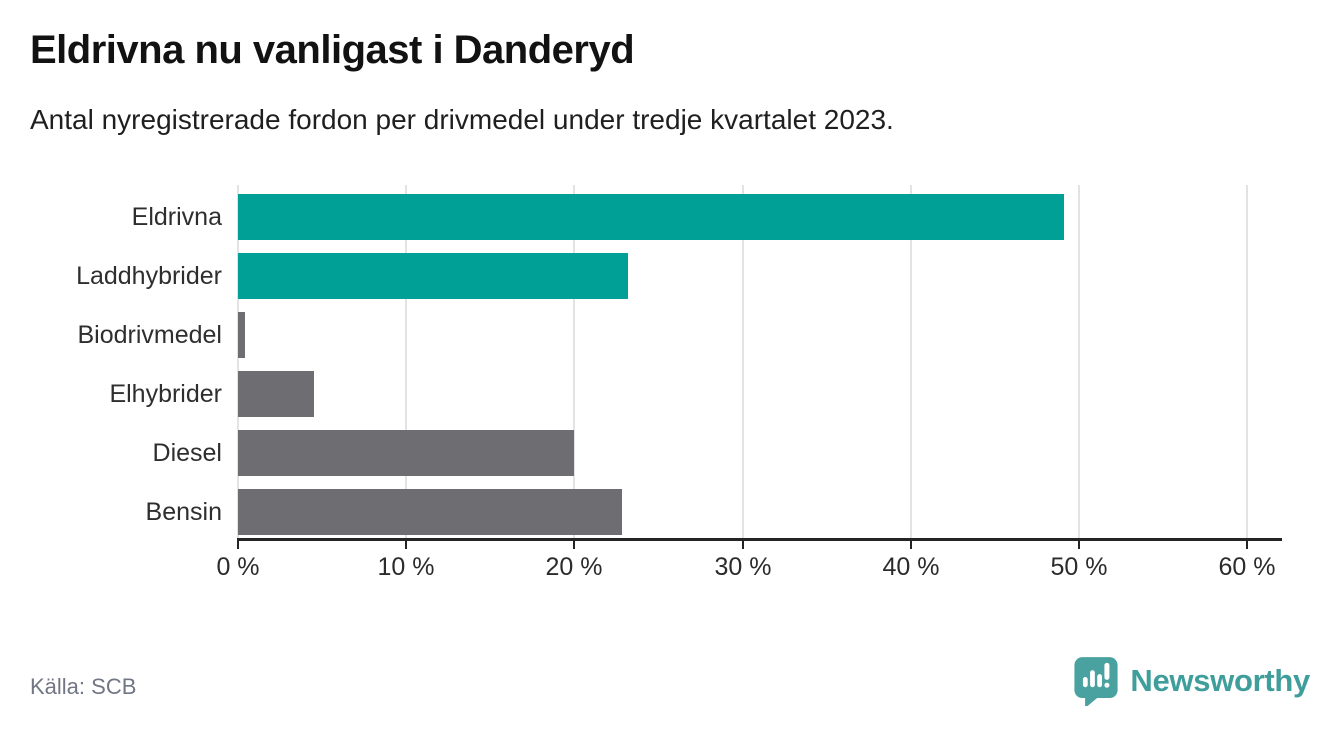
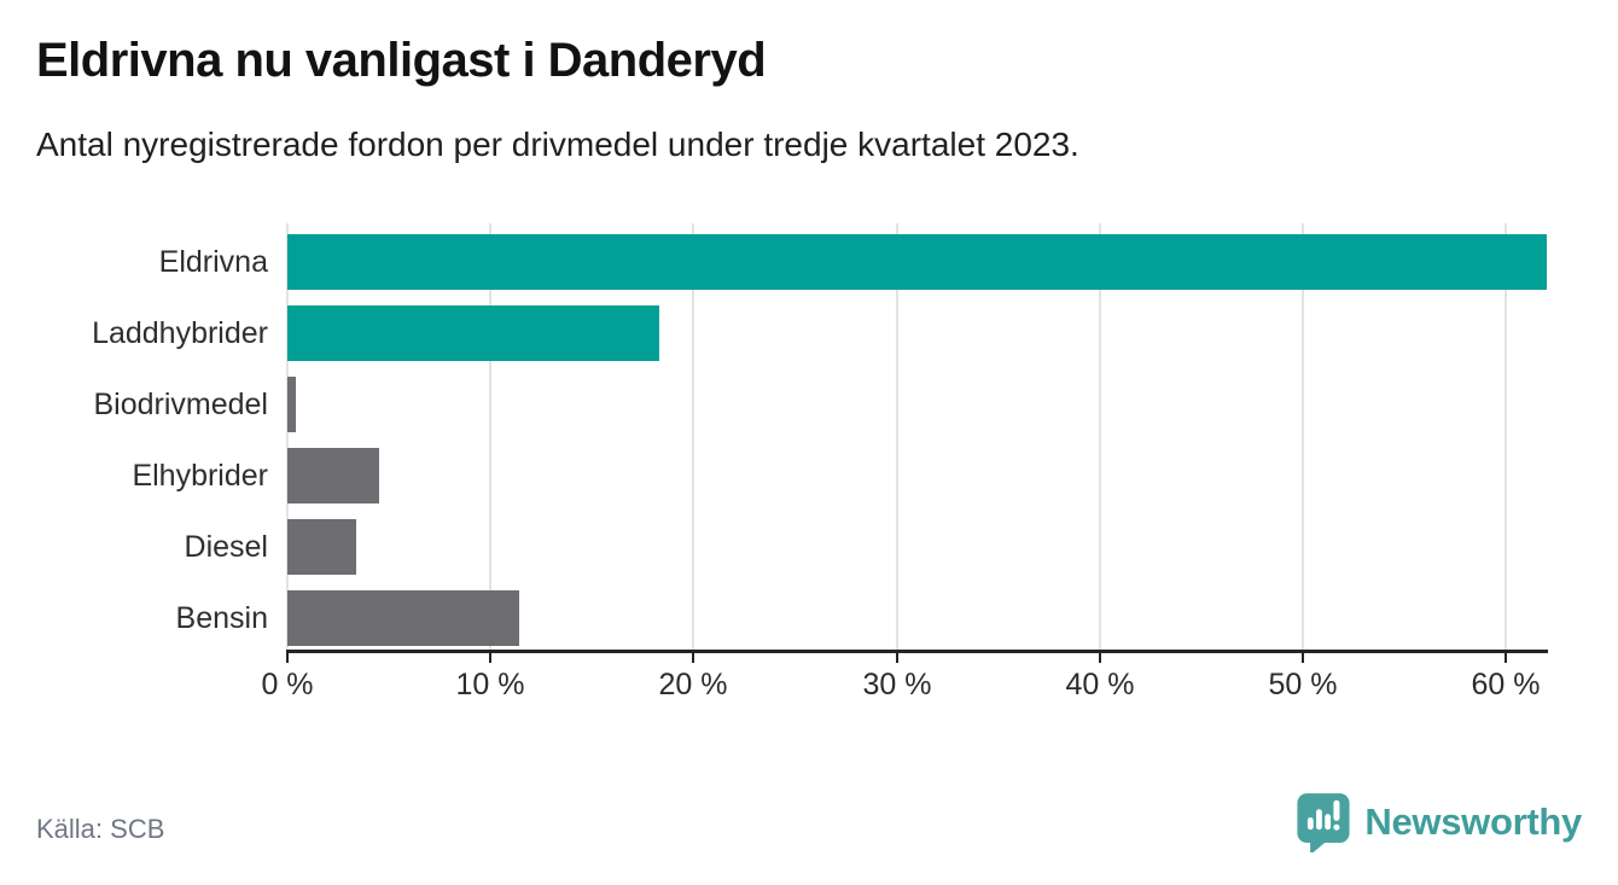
Eldrivna: 49.1% -> 62.0%
Laddhybrider: 23.2% -> 18.3%
Diesel: 20.0% -> 3.4%
Bensin: 22.8% -> 11.4%
